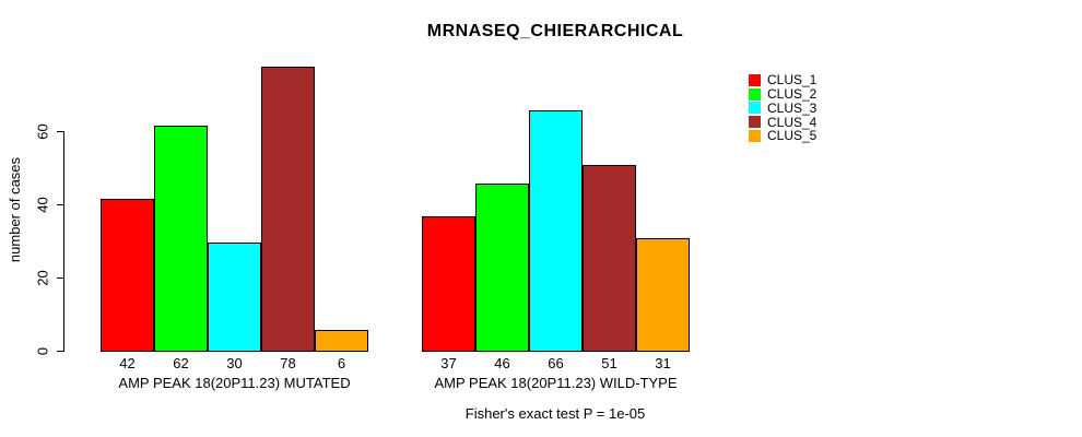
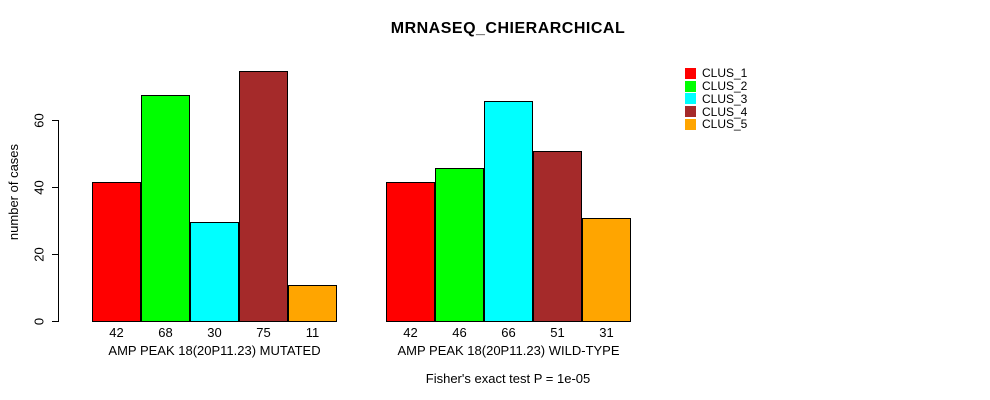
CLUS_2/AMP PEAK 18(20P11.23) MUTATED: 62 -> 68
CLUS_4/AMP PEAK 18(20P11.23) MUTATED: 78 -> 75
CLUS_5/AMP PEAK 18(20P11.23) MUTATED: 6 -> 11
CLUS_1/AMP PEAK 18(20P11.23) WILD-TYPE: 37 -> 42
